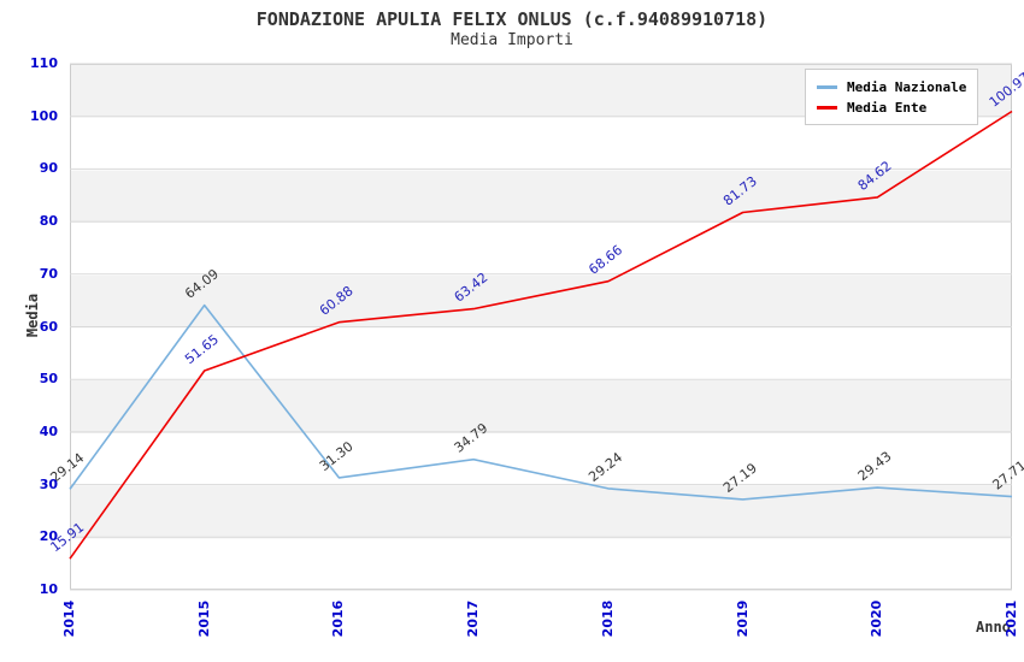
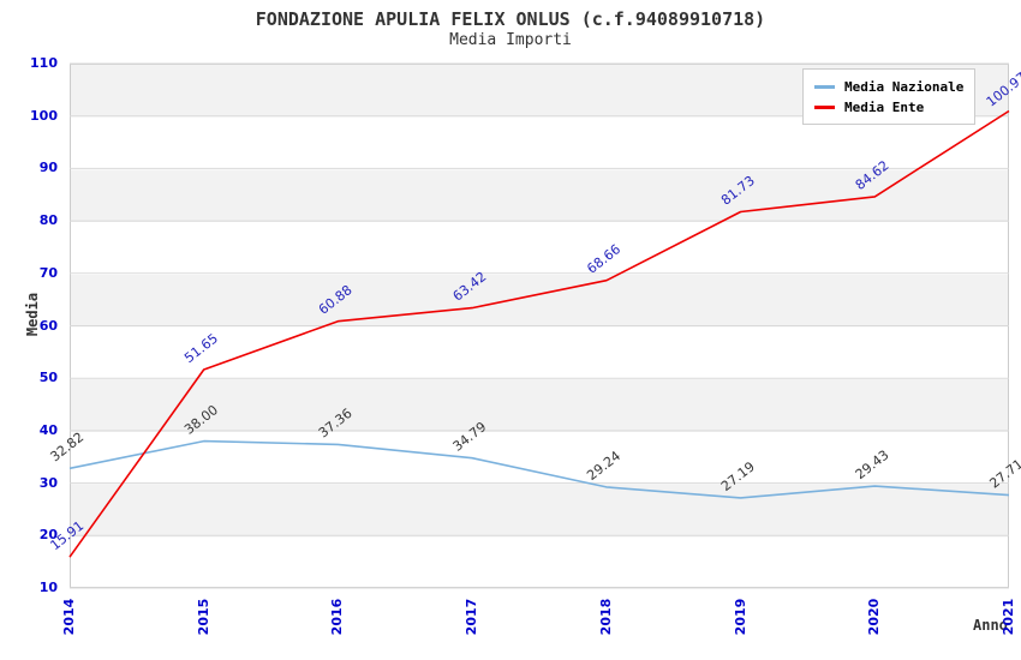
Media Nazionale/2014: 29.14 -> 32.82
Media Nazionale/2015: 64.09 -> 38.00
Media Nazionale/2016: 31.30 -> 37.36
